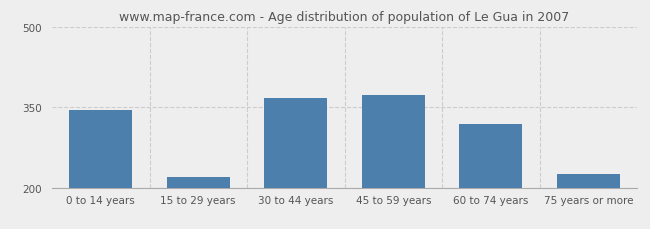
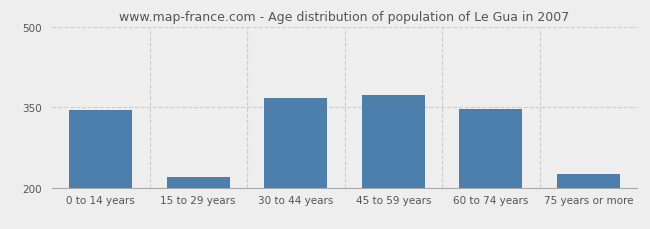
60 to 74 years: 318 -> 347
